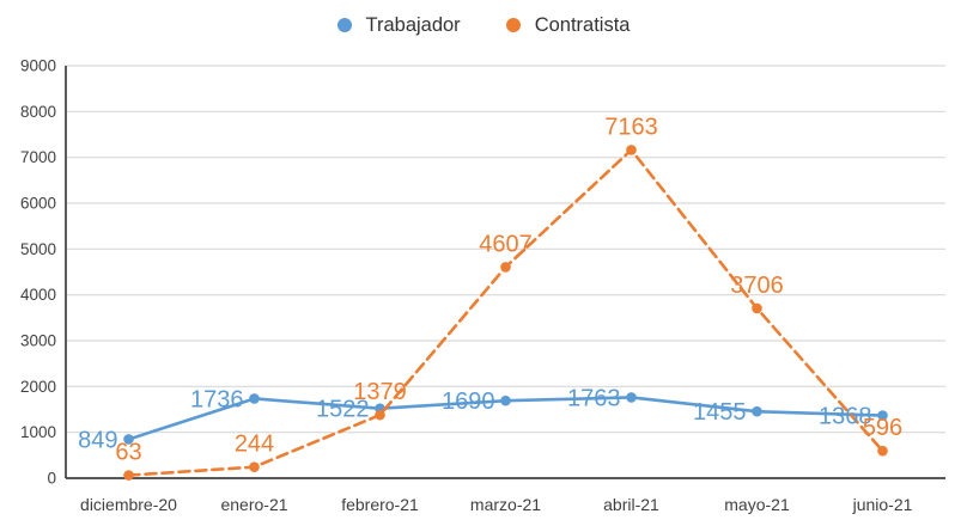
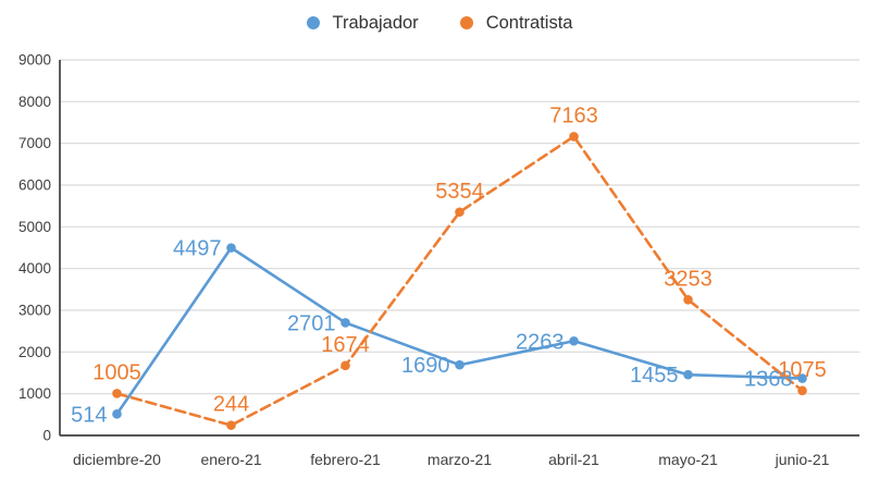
Trabajador/diciembre-20: 849 -> 514
Contratista/diciembre-20: 63 -> 1005
Trabajador/enero-21: 1736 -> 4497
Trabajador/febrero-21: 1522 -> 2701
Contratista/febrero-21: 1379 -> 1674
Contratista/marzo-21: 4607 -> 5354
Trabajador/abril-21: 1763 -> 2263
Contratista/mayo-21: 3706 -> 3253
Contratista/junio-21: 596 -> 1075
